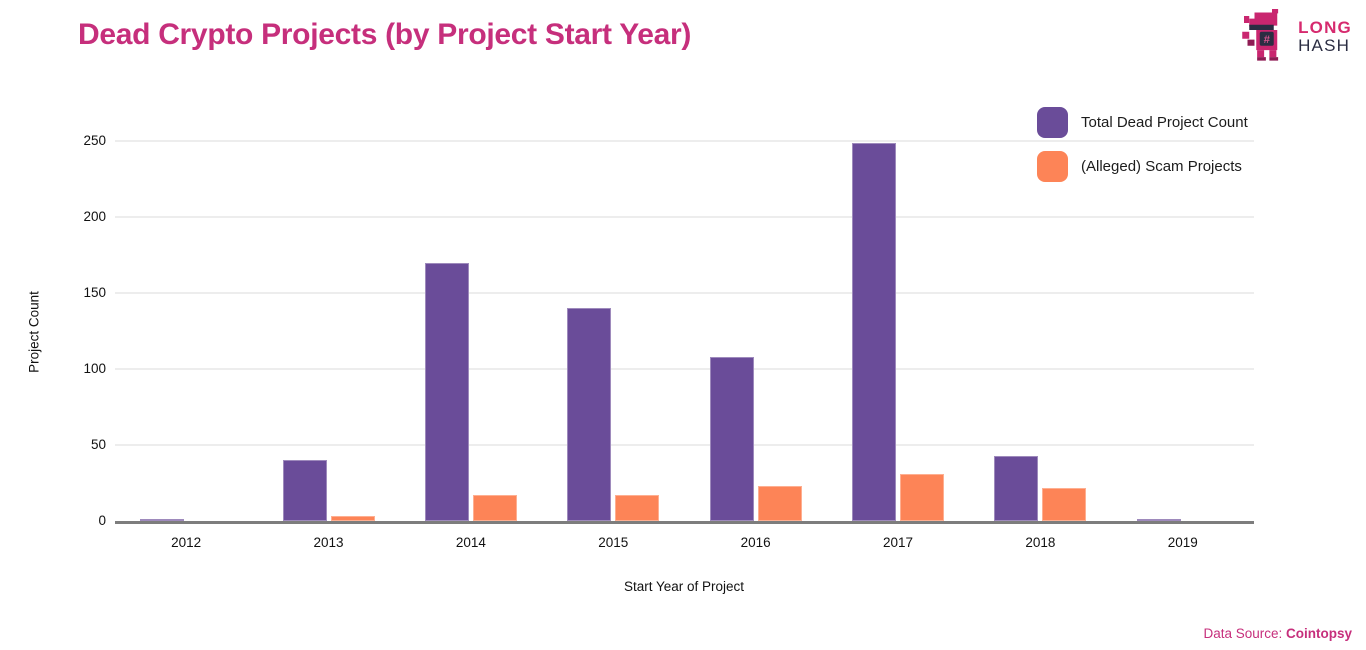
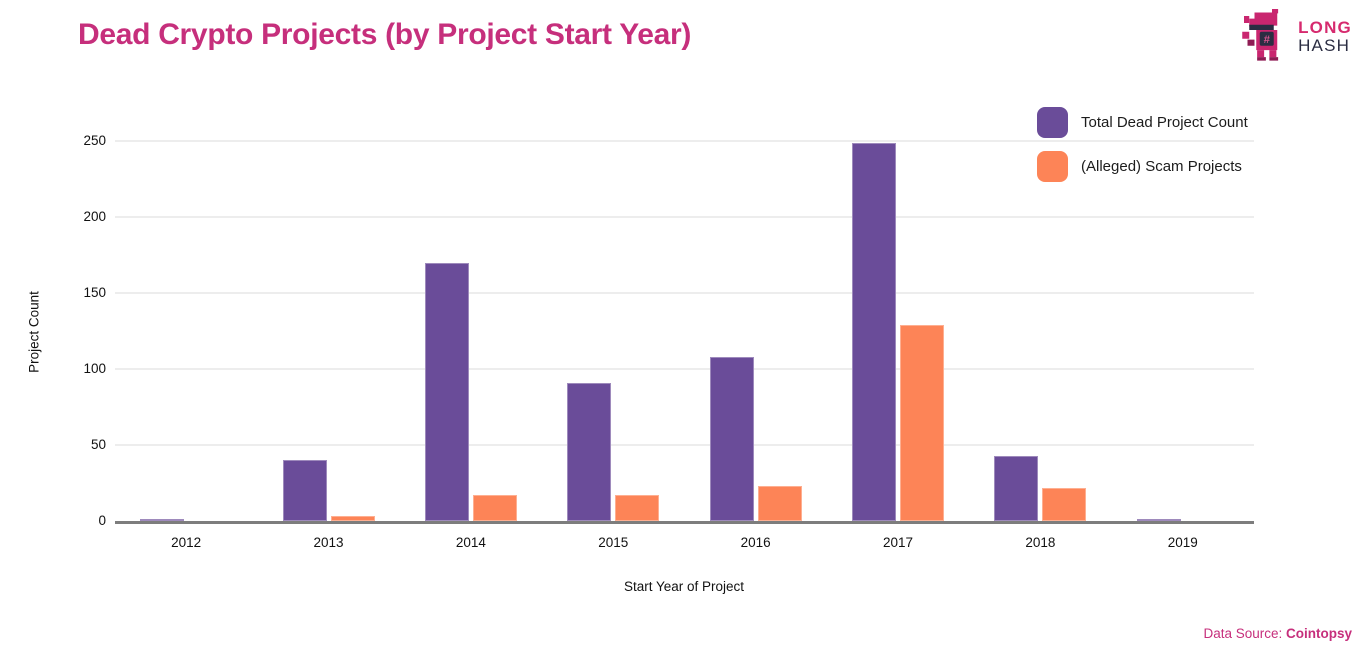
Total Dead Project Count/2015: 140 -> 91
(Alleged) Scam Projects/2017: 31 -> 129
